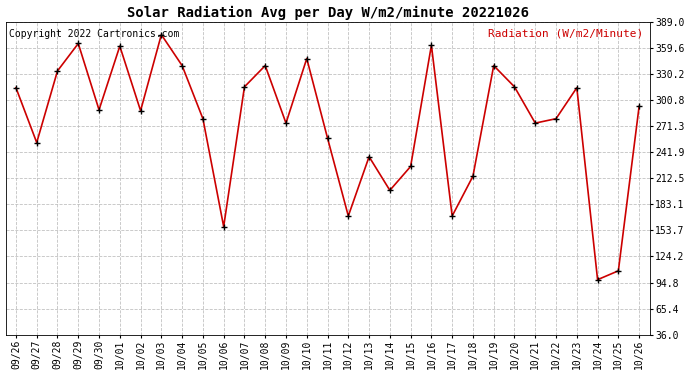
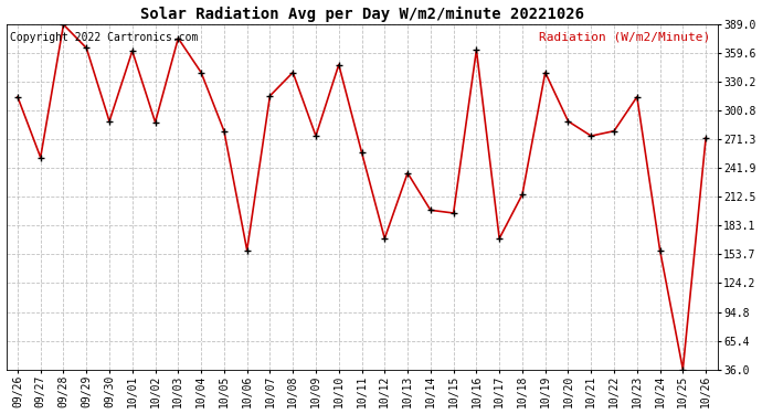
09/28: 334 -> 389
10/15: 226 -> 196
10/20: 316 -> 290
10/24: 98 -> 158
10/25: 108 -> 36
10/26: 294 -> 273
